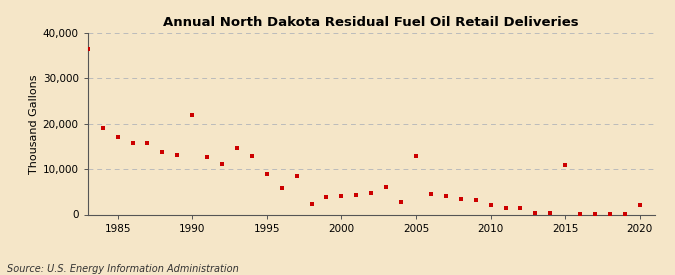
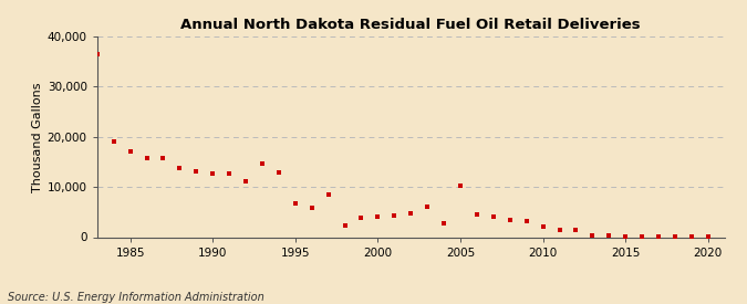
1990: 22,000 -> 12,700
1995: 9,000 -> 6,700
2005: 13,000 -> 10,200
2015: 11,000 -> 200
2020: 2,000 -> 100
